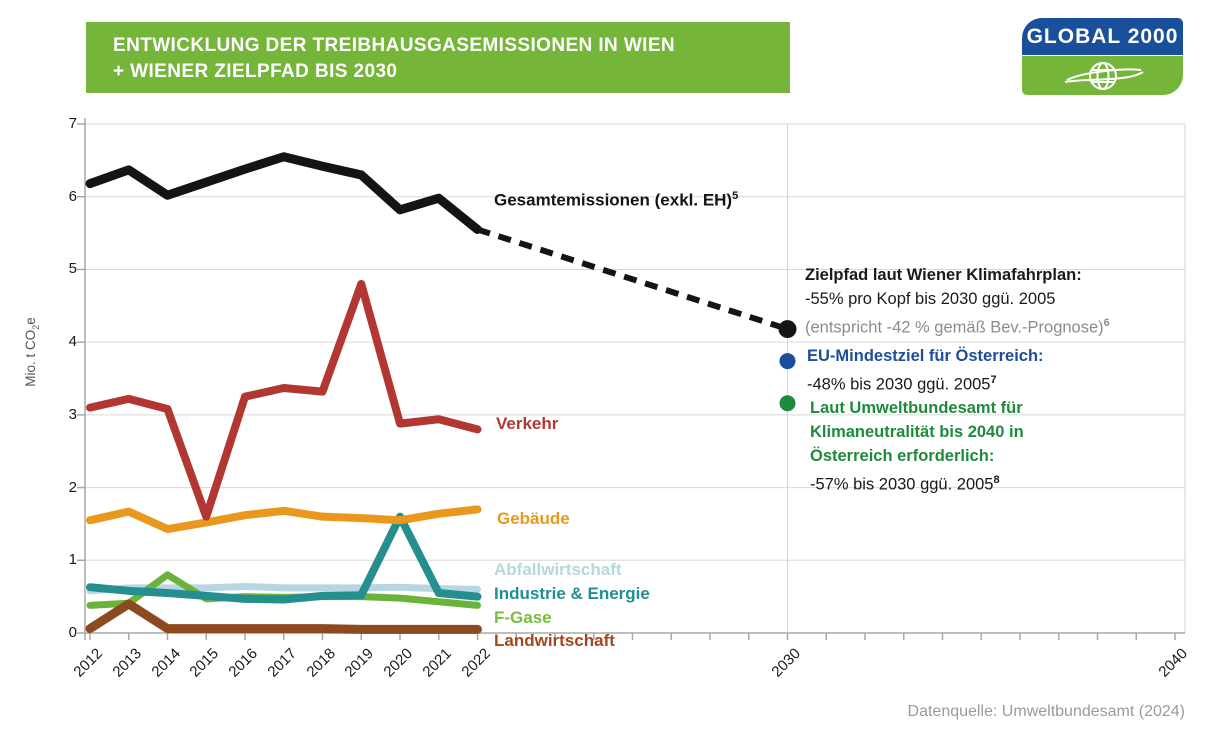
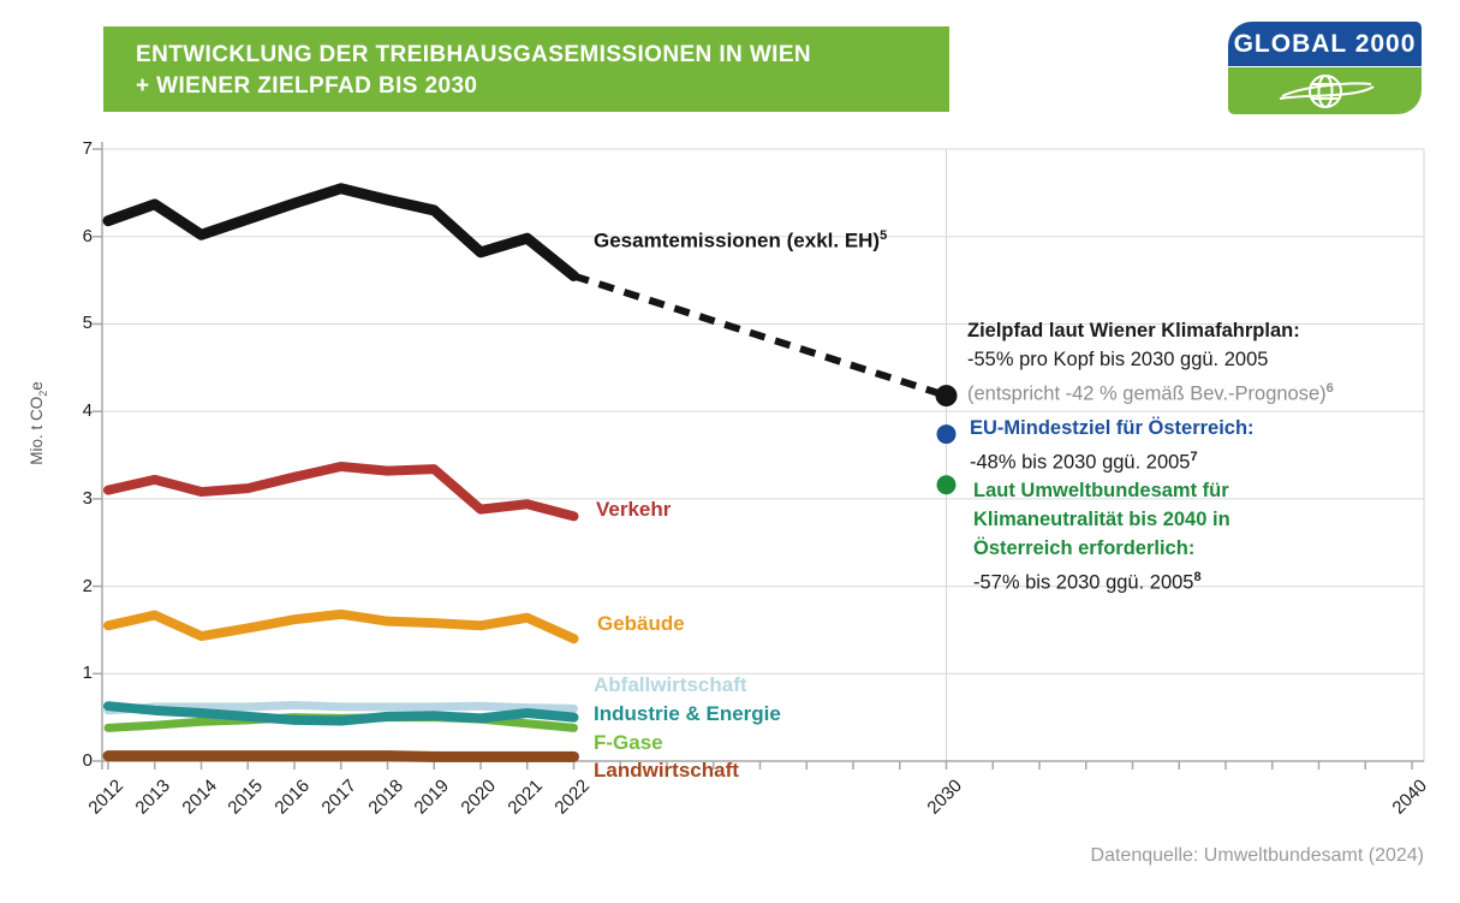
Landwirtschaft/2013: 0.4 -> 0.1
F-Gase/2014: 0.8 -> 0.5
Verkehr/2015: 1.6 -> 3.1
Verkehr/2019: 4.8 -> 3.3
Industrie & Energie/2020: 1.6 -> 0.5
Gebäude/2022: 1.7 -> 1.4
